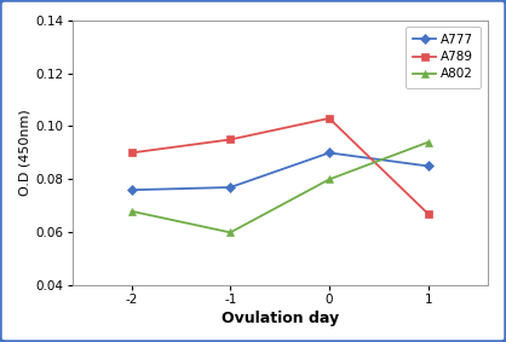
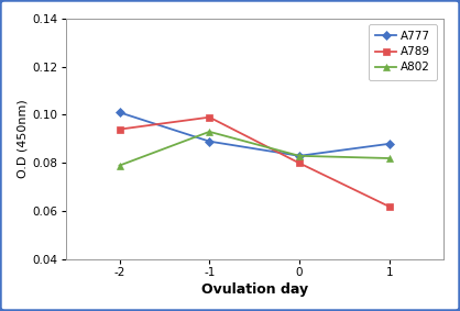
A777/-2: 0.076 -> 0.101
A789/-2: 0.090 -> 0.094
A802/-2: 0.068 -> 0.079
A777/-1: 0.077 -> 0.089
A789/-1: 0.095 -> 0.099
A802/-1: 0.060 -> 0.093
A777/0: 0.090 -> 0.083
A789/0: 0.103 -> 0.080
A802/0: 0.080 -> 0.083
A777/1: 0.085 -> 0.088
A789/1: 0.067 -> 0.062
A802/1: 0.094 -> 0.082
